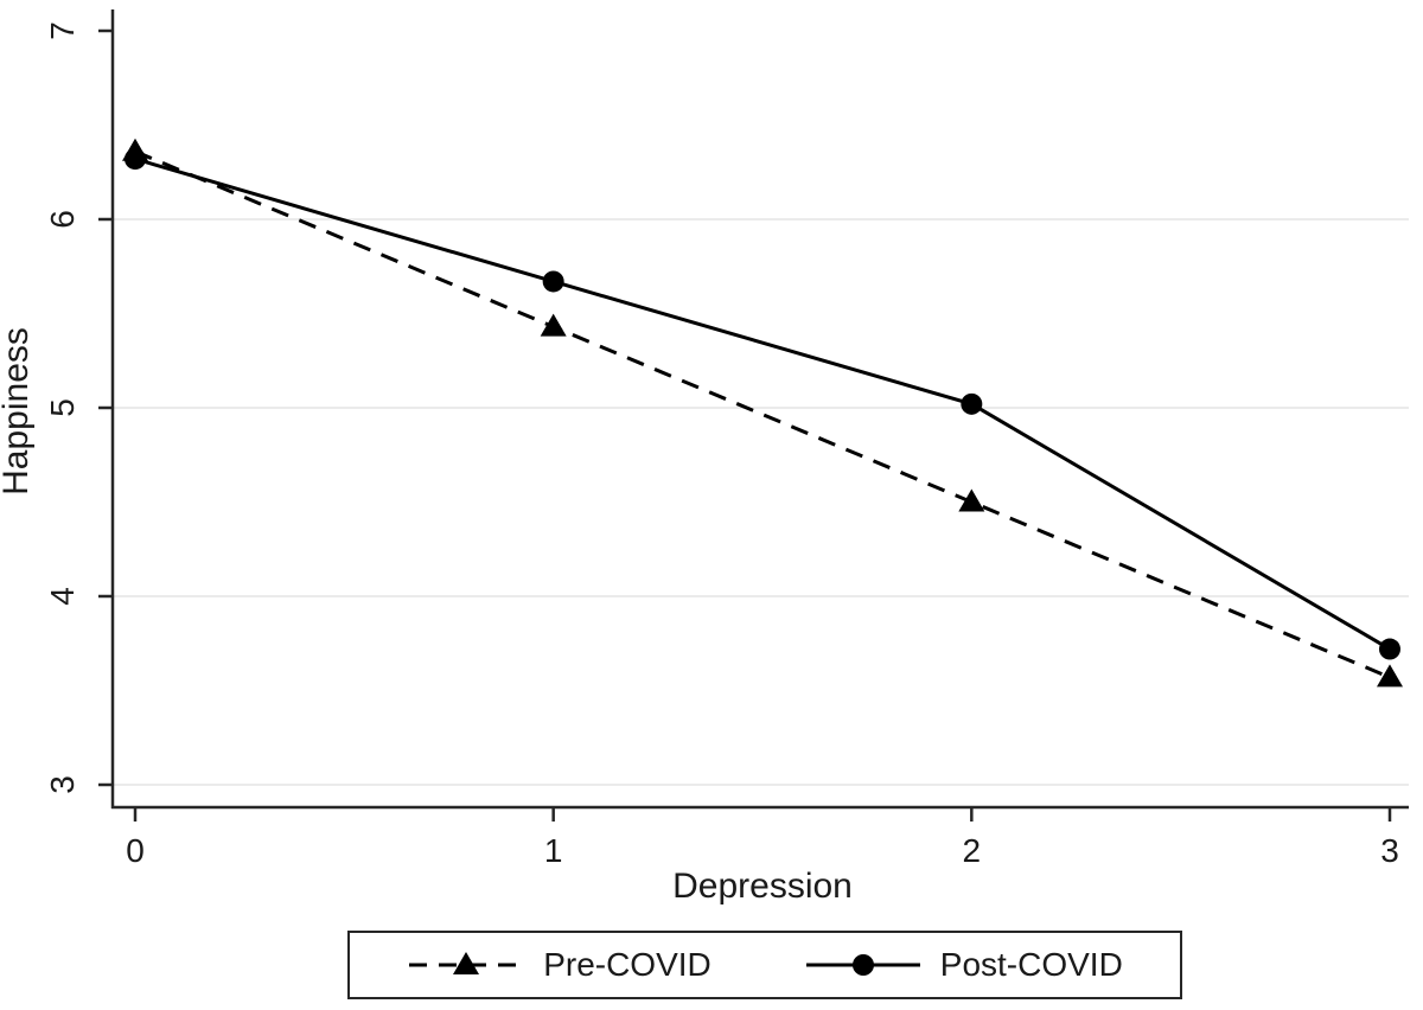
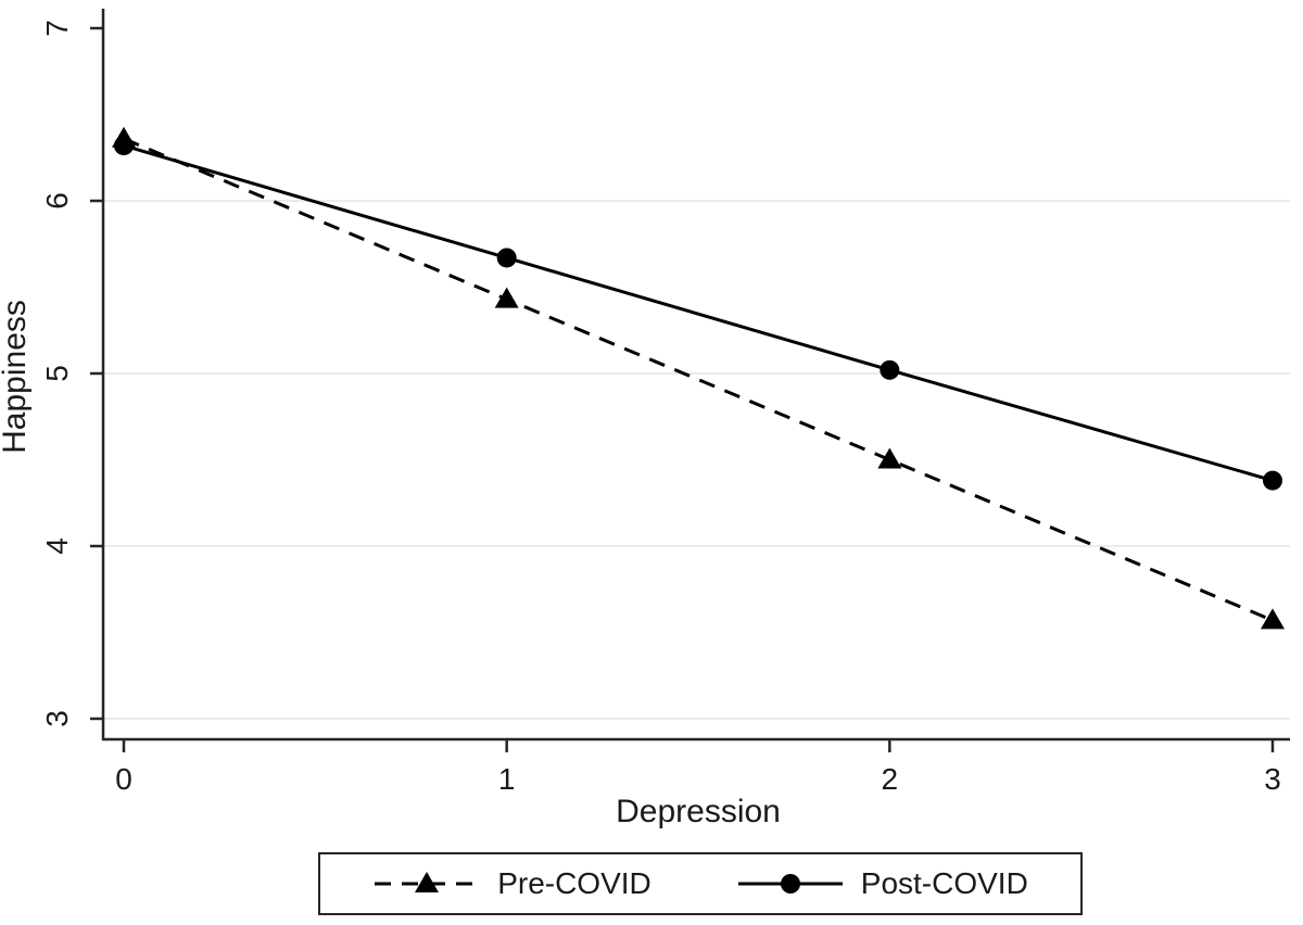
Post-COVID/3: 3.72 -> 4.38
